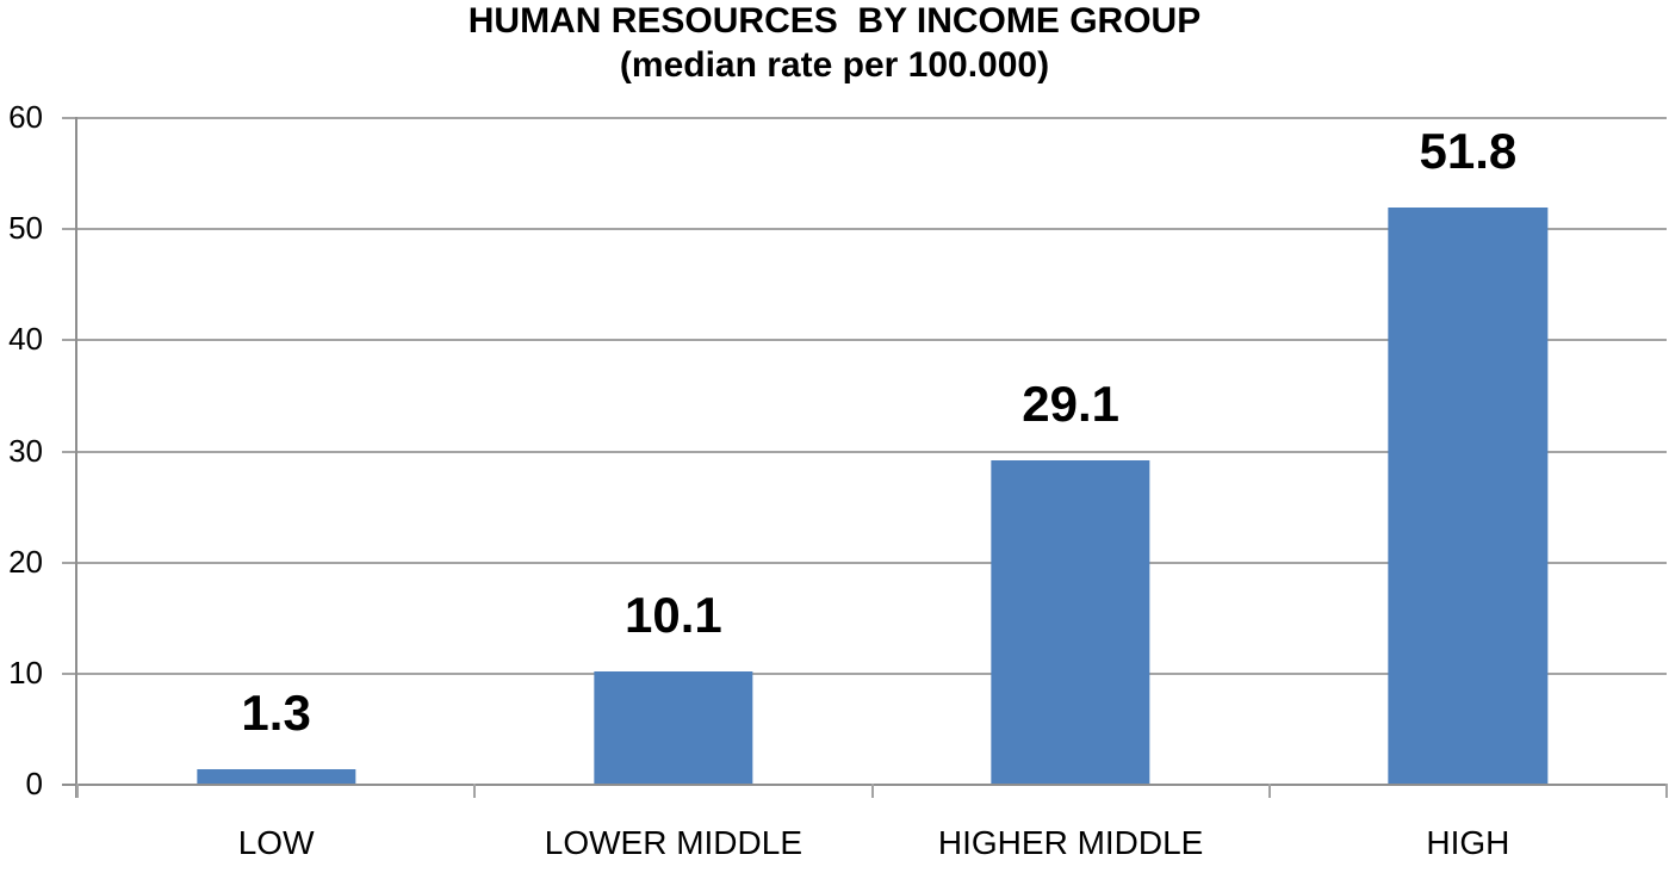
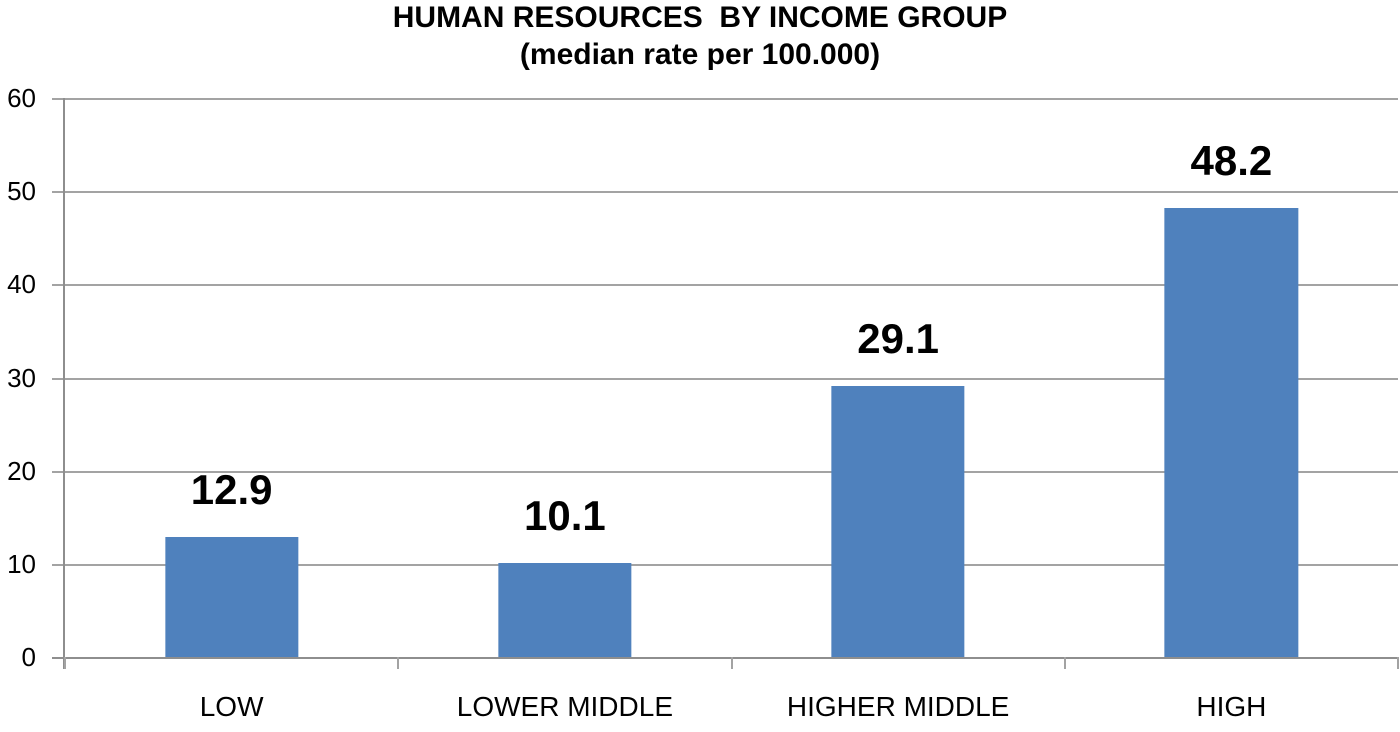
LOW: 1.3 -> 12.9
HIGH: 51.8 -> 48.2
